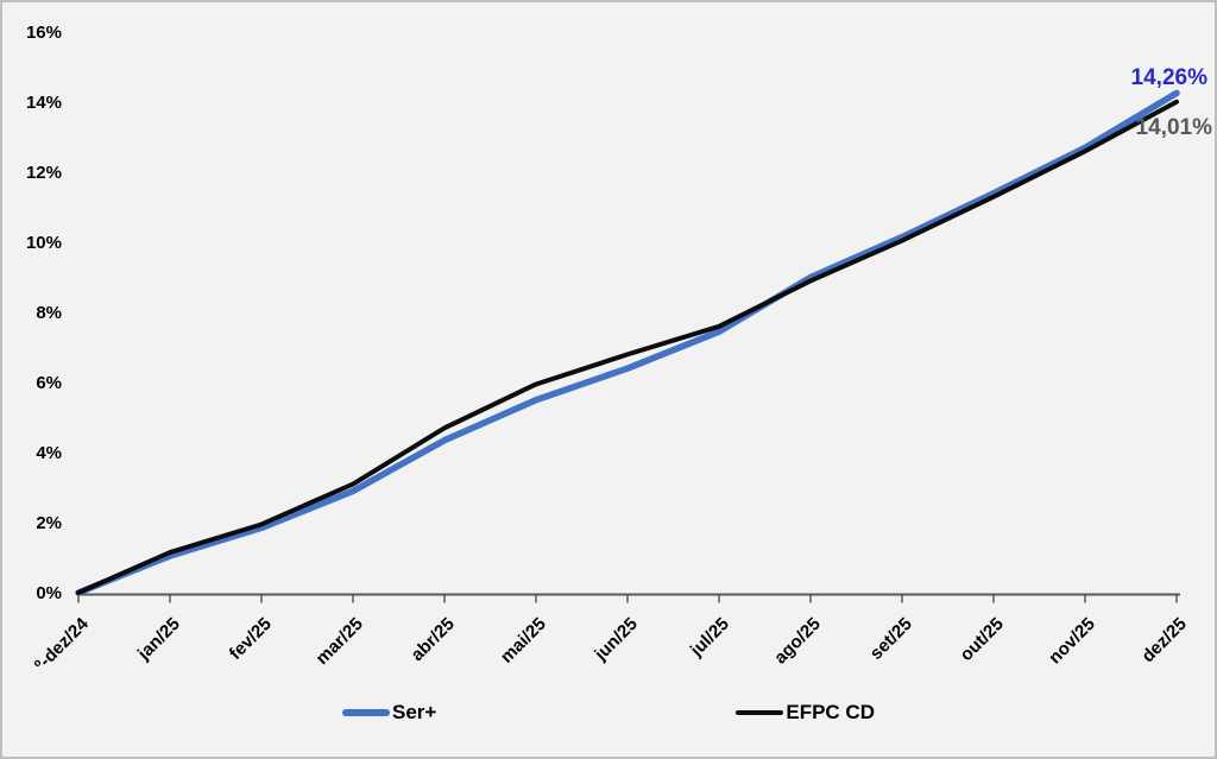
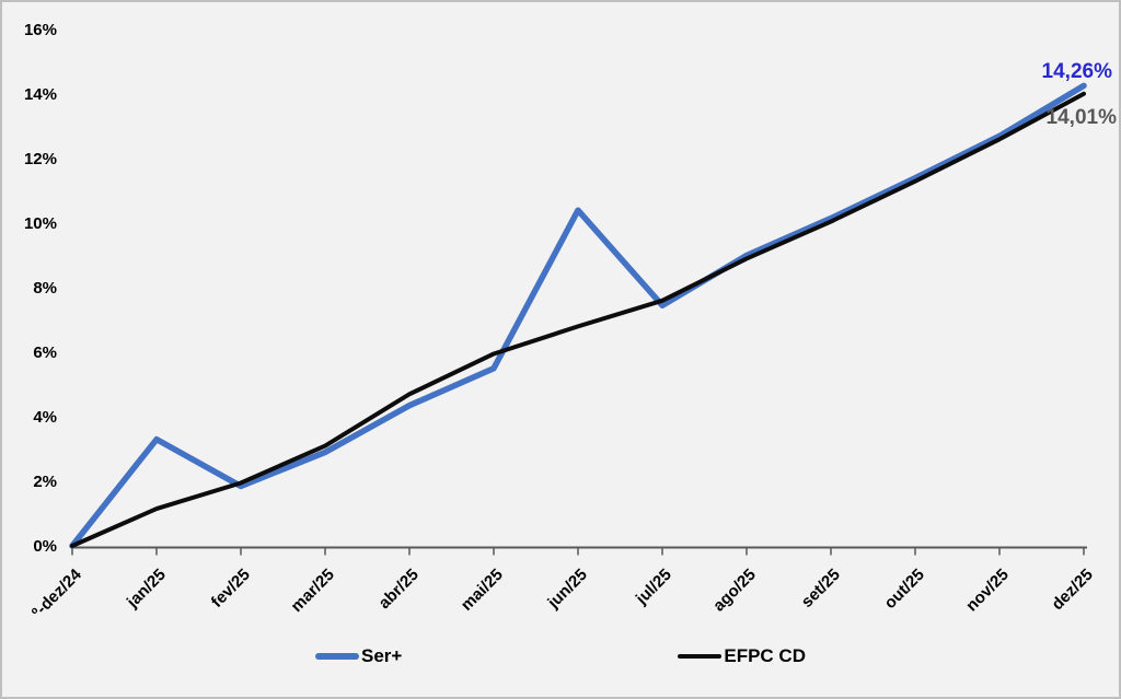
Ser+/jan/25: 1.1% -> 3.3%
Ser+/jun/25: 6.4% -> 10.4%
